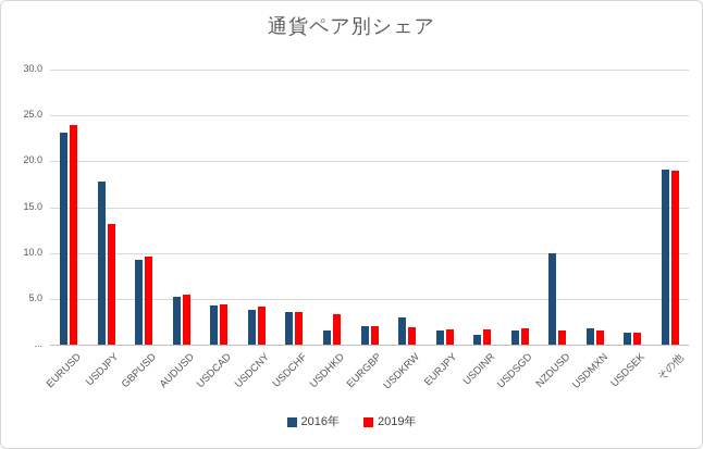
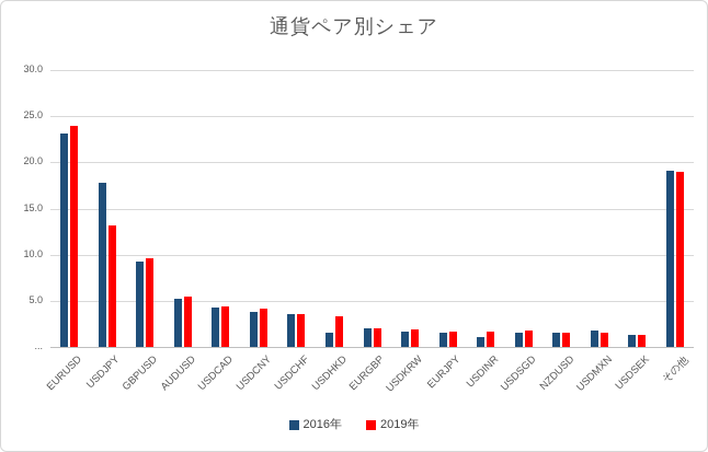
2016年/USDKRW: 3 -> 2
2016年/NZDUSD: 10 -> 2
